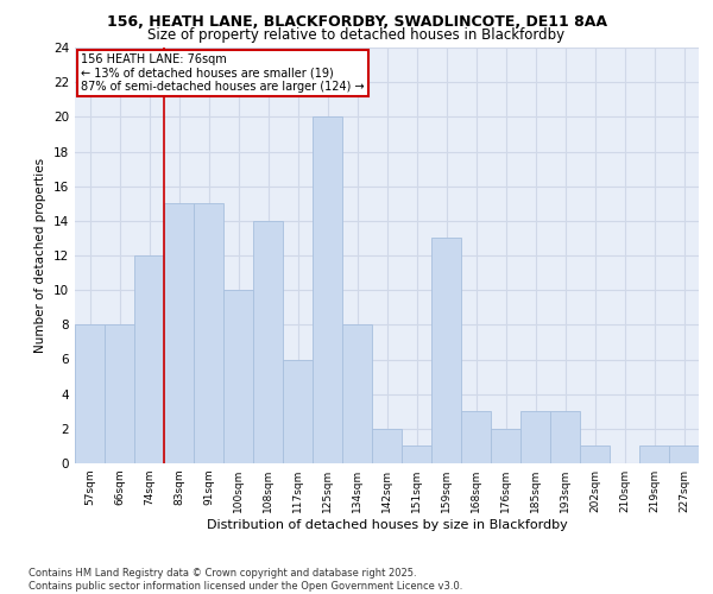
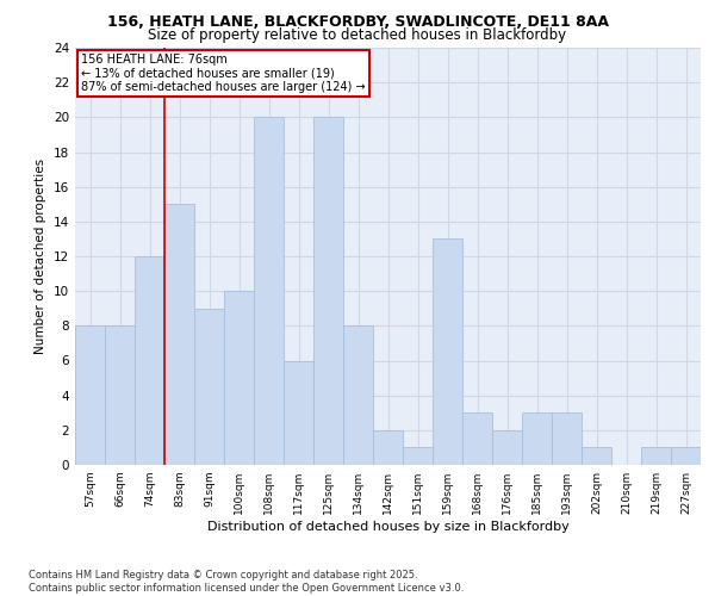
91sqm: 15 -> 9
108sqm: 14 -> 20
